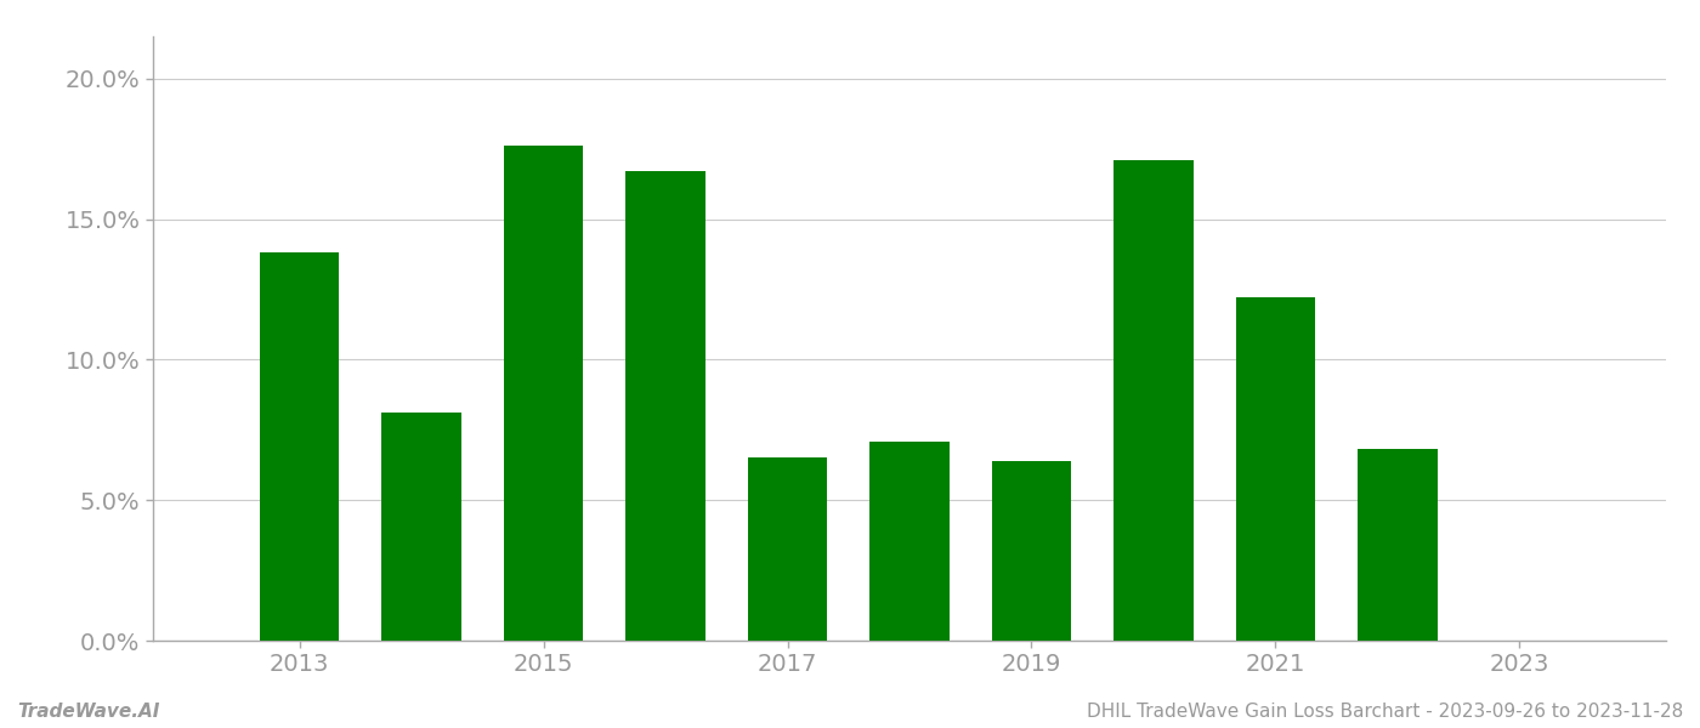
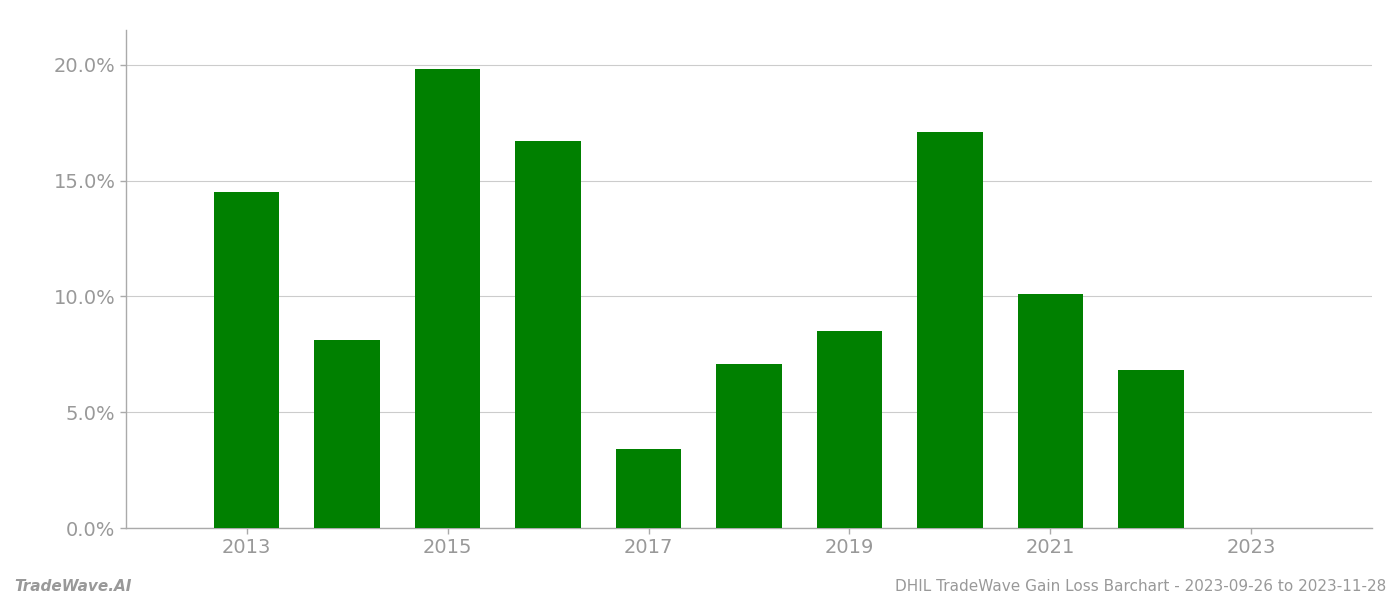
2013: 13.8% -> 14.5%
2015: 17.6% -> 19.8%
2017: 6.5% -> 3.4%
2019: 6.4% -> 8.5%
2021: 12.2% -> 10.1%
